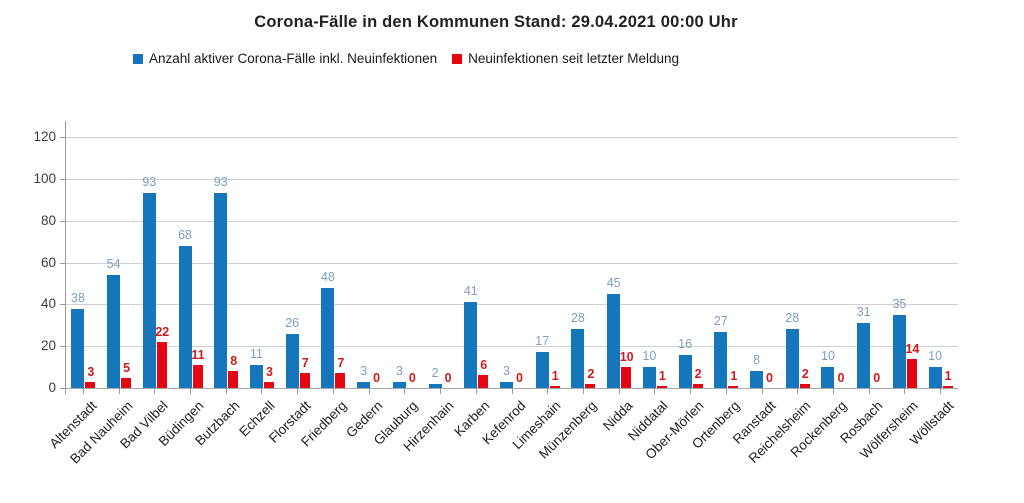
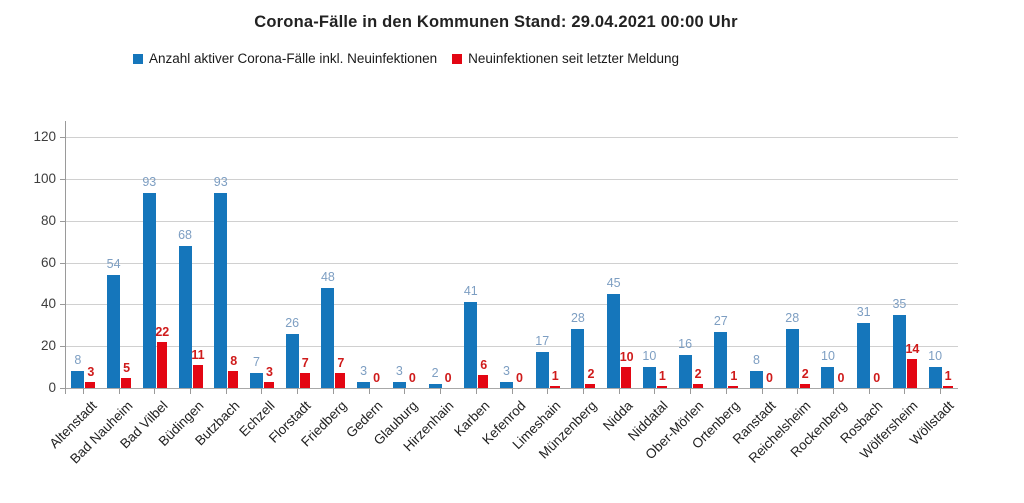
Anzahl aktiver Corona-Fälle inkl. Neuinfektionen/Altenstadt: 38 -> 8
Anzahl aktiver Corona-Fälle inkl. Neuinfektionen/Echzell: 11 -> 7
